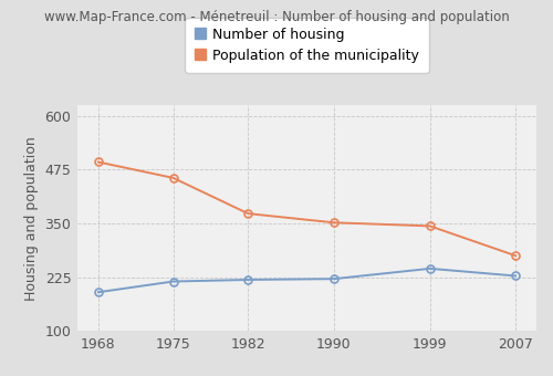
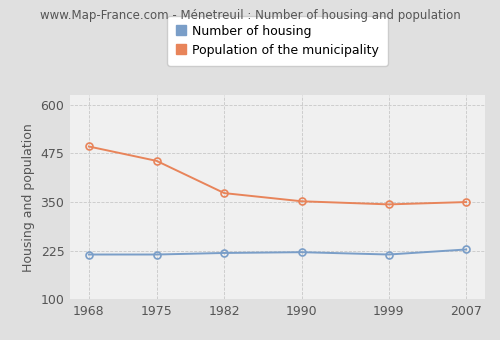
Number of housing/1968: 190 -> 215
Number of housing/1999: 245 -> 215
Population of the municipality/2007: 275 -> 350
